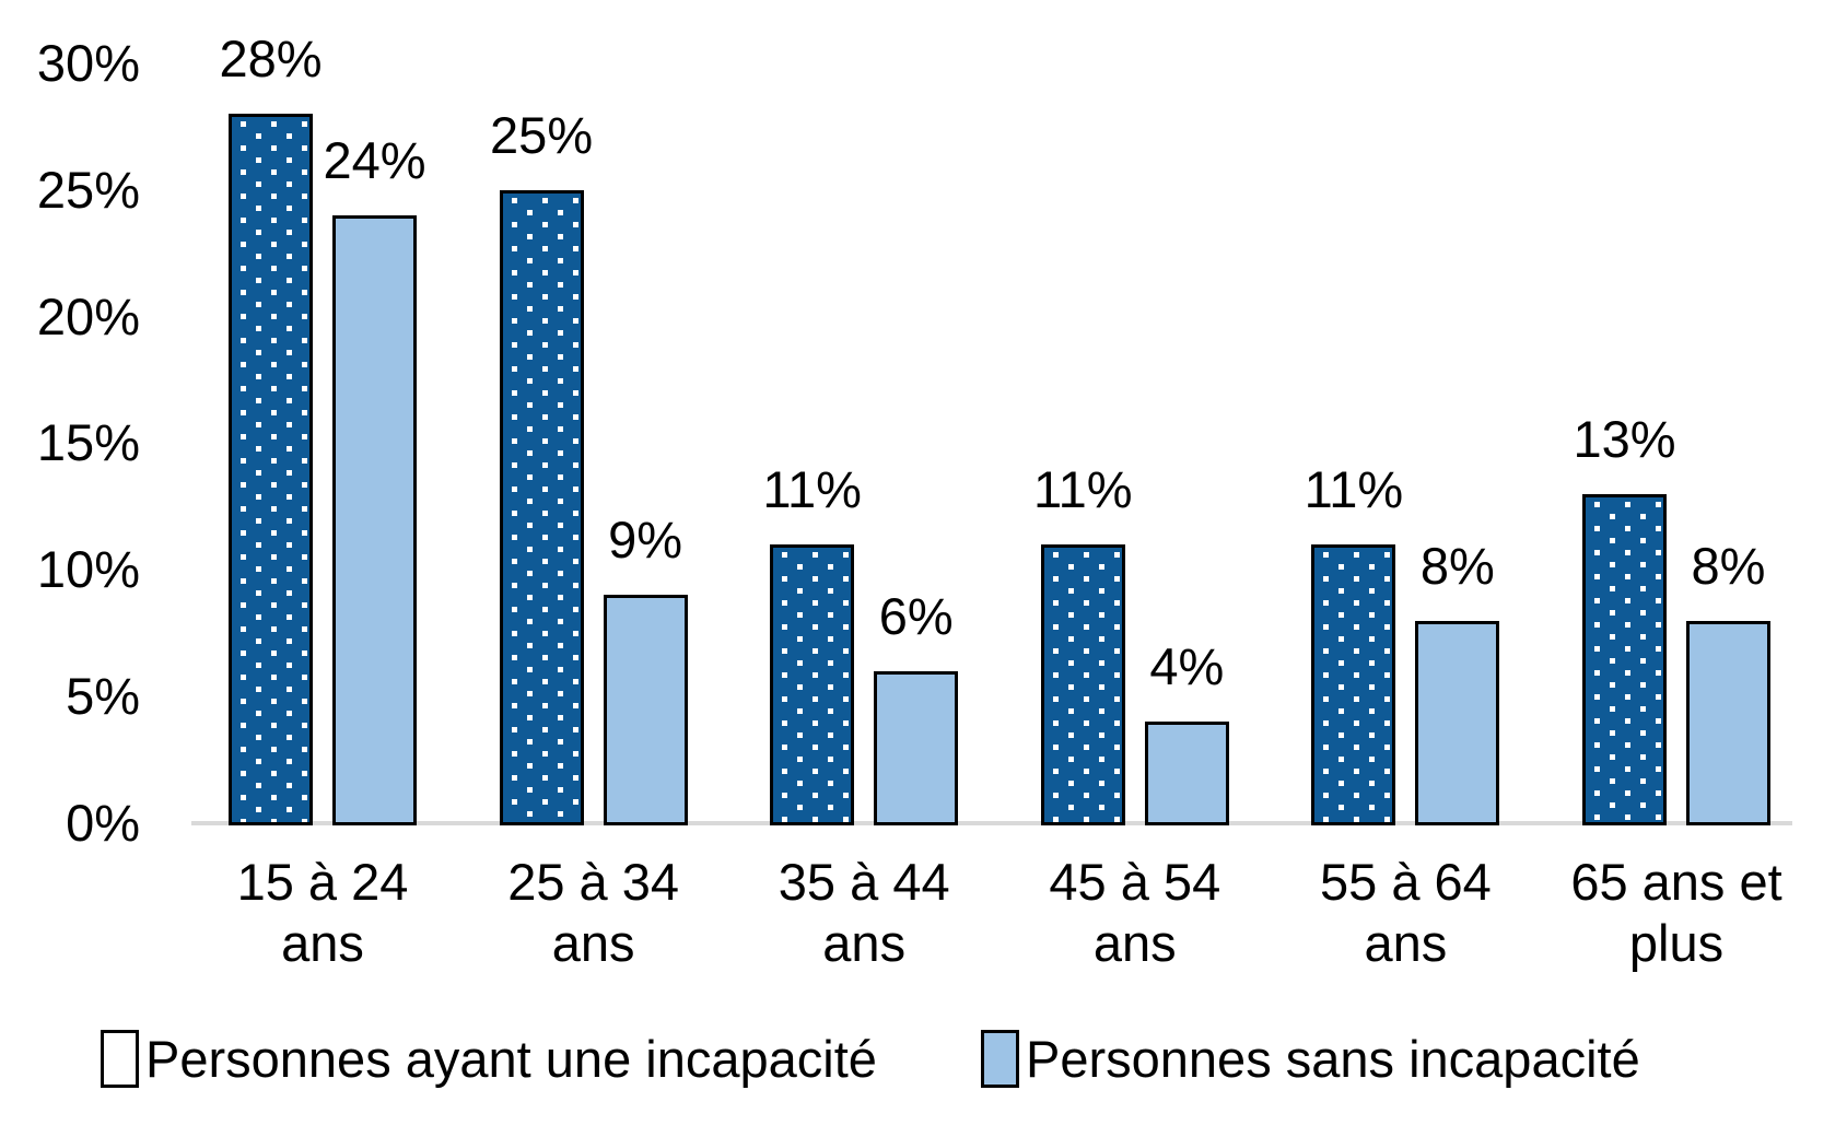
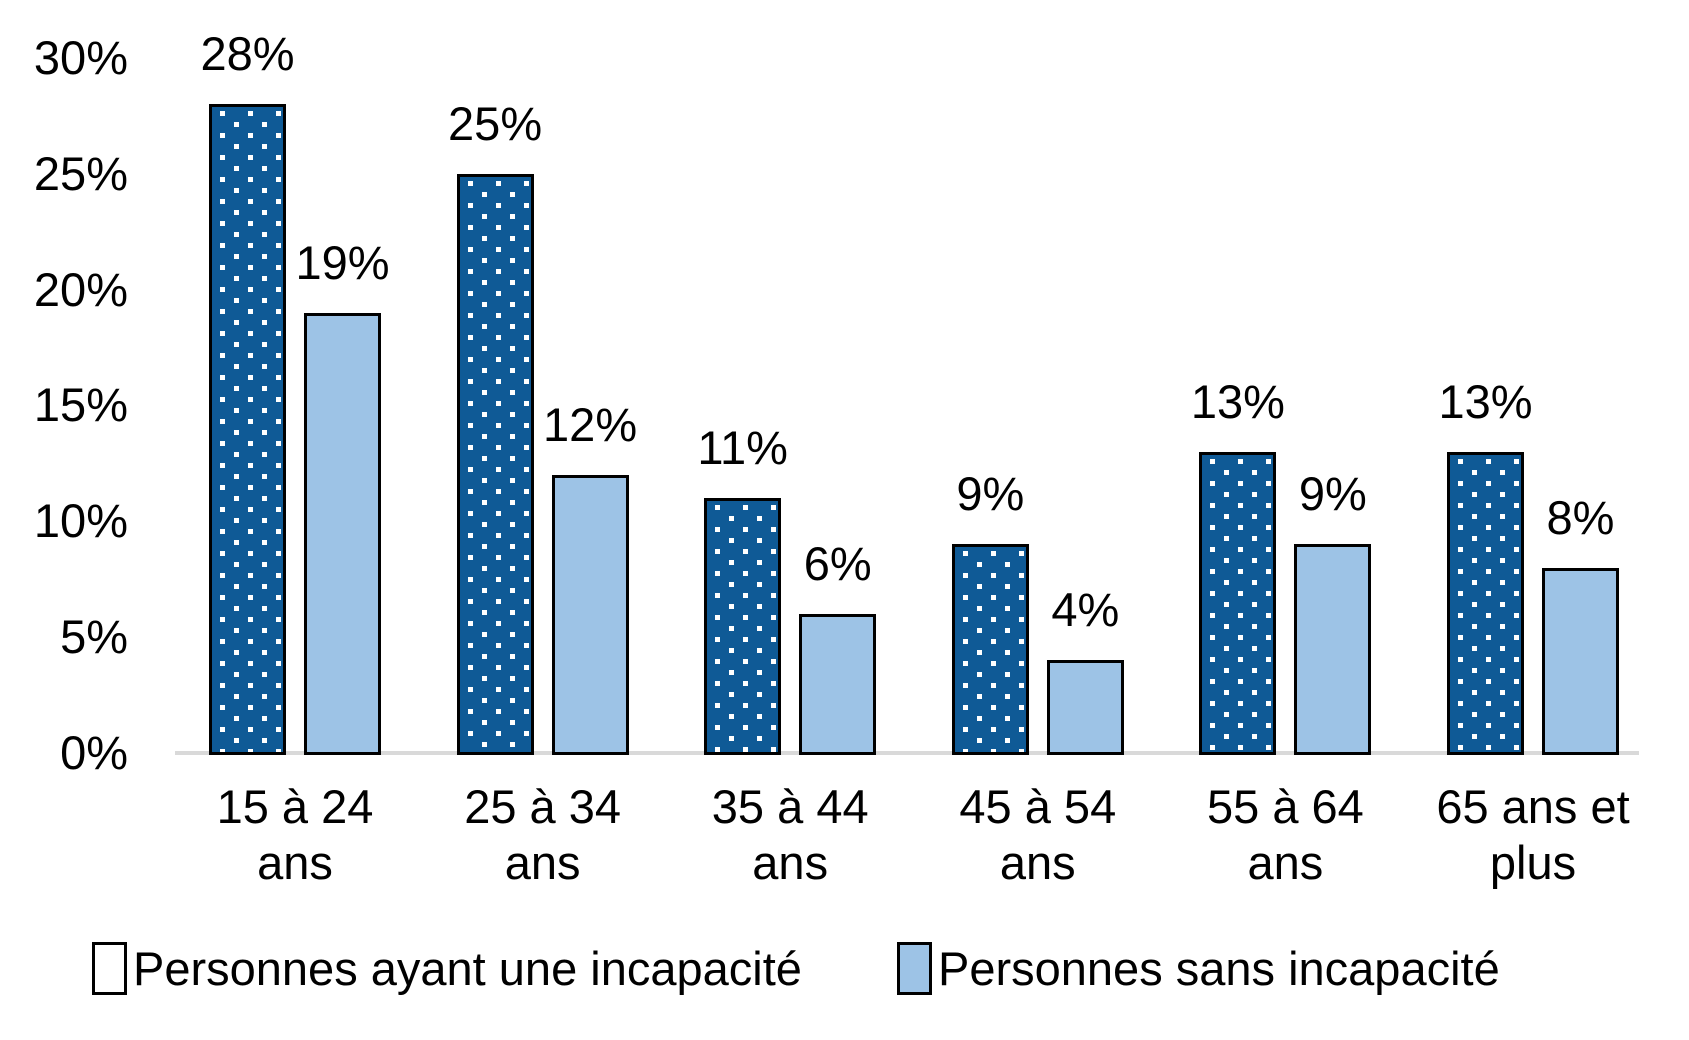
Personnes sans incapacité/15 à 24 ans: 24% -> 19%
Personnes sans incapacité/25 à 34 ans: 9% -> 12%
Personnes ayant une incapacité/45 à 54 ans: 11% -> 9%
Personnes ayant une incapacité/55 à 64 ans: 11% -> 13%
Personnes sans incapacité/55 à 64 ans: 8% -> 9%
